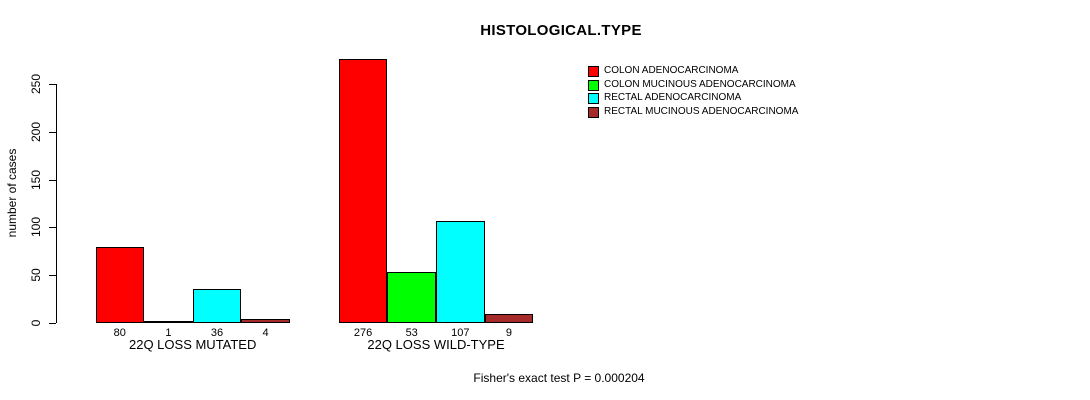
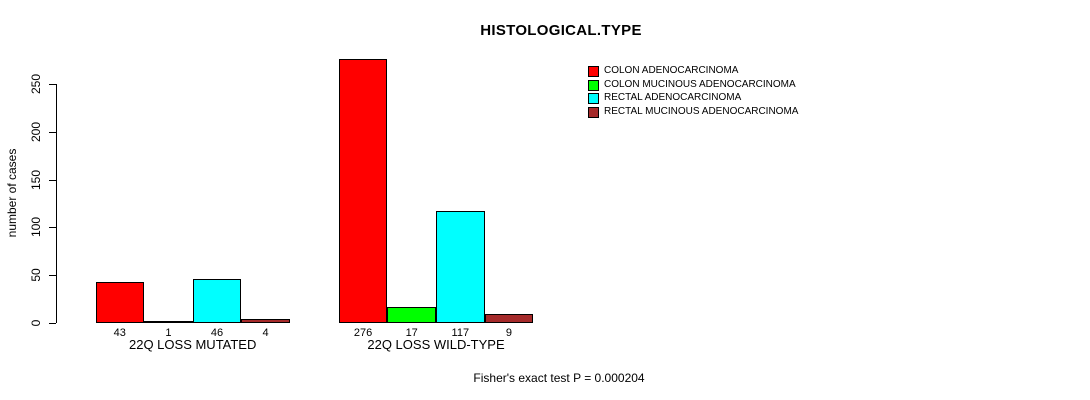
COLON ADENOCARCINOMA/22Q LOSS MUTATED: 80 -> 43
RECTAL ADENOCARCINOMA/22Q LOSS MUTATED: 36 -> 46
COLON MUCINOUS ADENOCARCINOMA/22Q LOSS WILD-TYPE: 53 -> 17
RECTAL ADENOCARCINOMA/22Q LOSS WILD-TYPE: 107 -> 117
